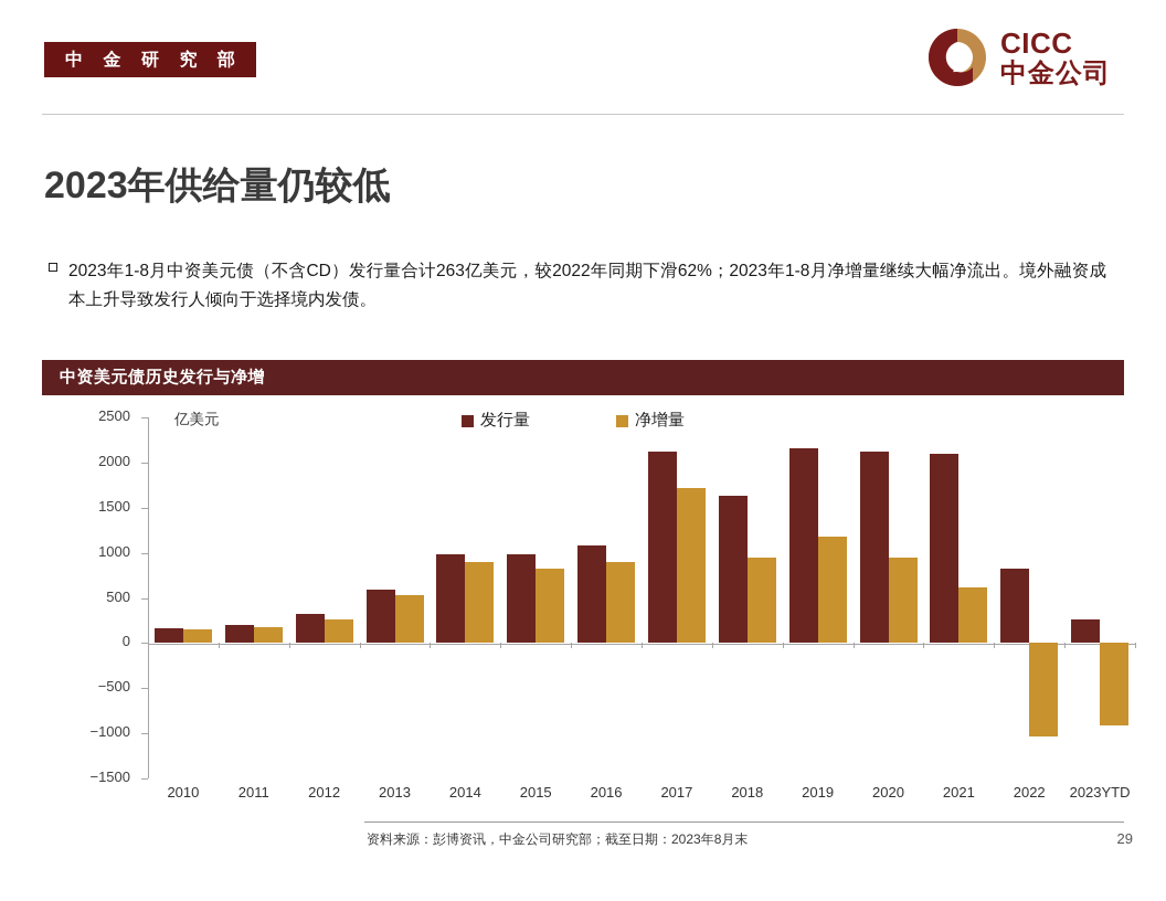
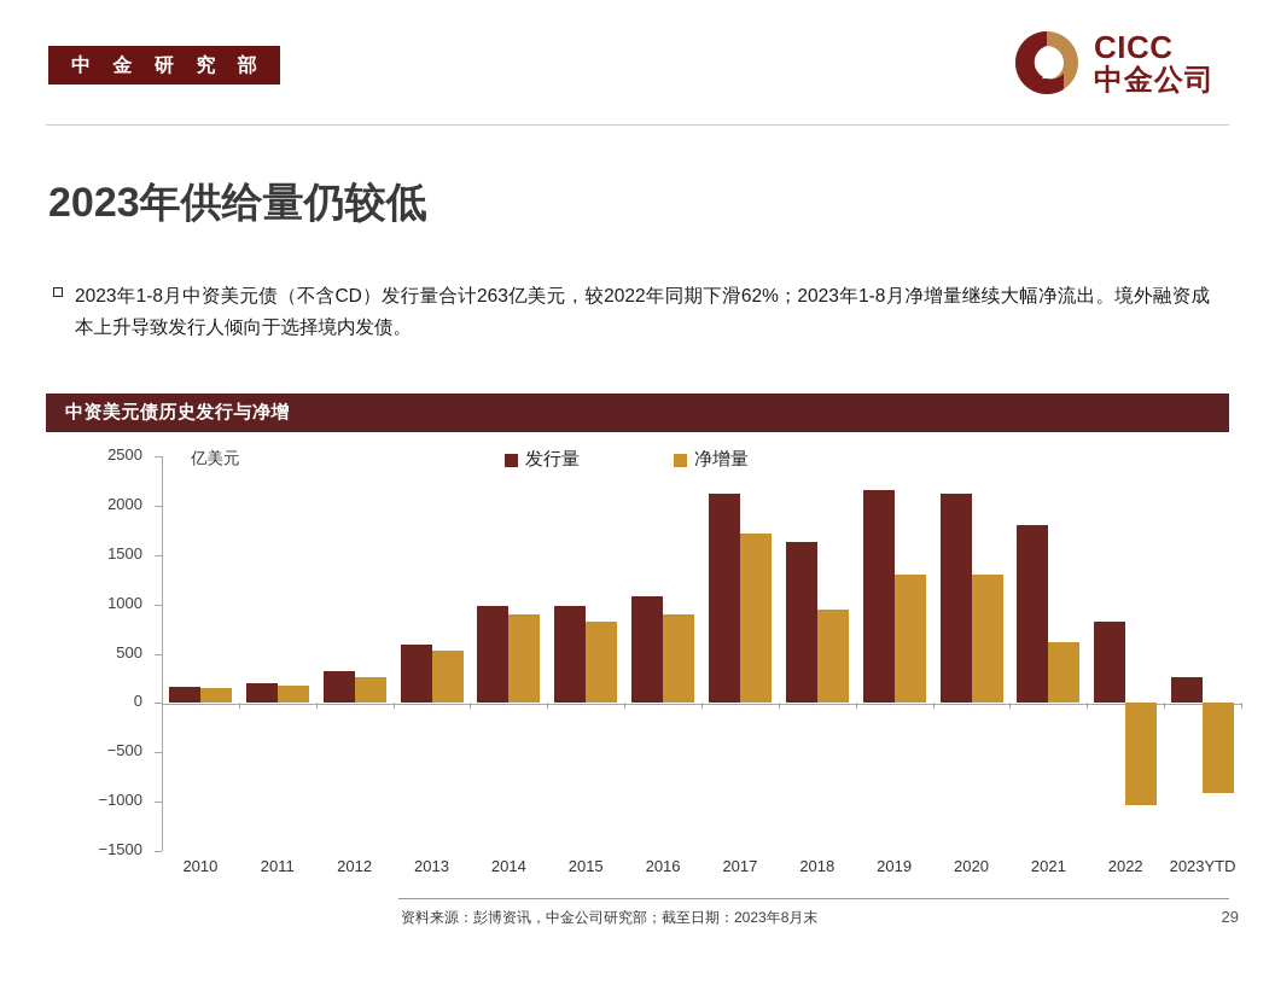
净增量/2019: 1200 -> 1300
净增量/2020: 900 -> 1300
发行量/2021: 2100 -> 1800
